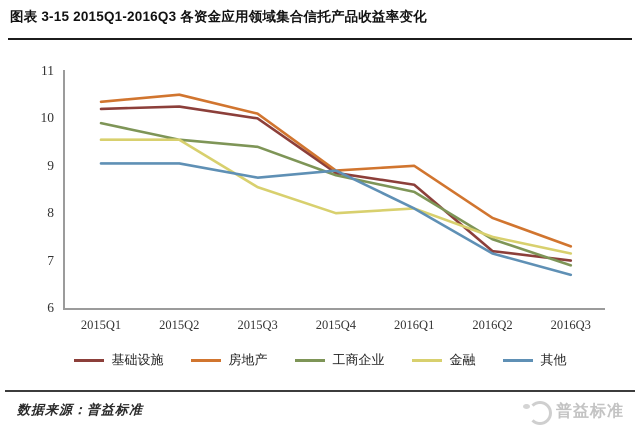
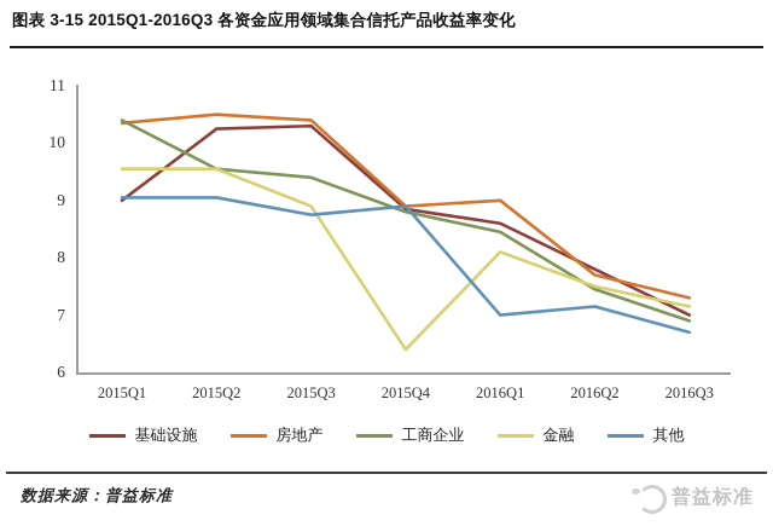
基础设施/2015Q1: 10.2 -> 9.0
工商企业/2015Q1: 9.9 -> 10.4
基础设施/2015Q3: 10.0 -> 10.3
房地产/2015Q3: 10.1 -> 10.4
金融/2015Q3: 8.6 -> 8.9
金融/2015Q4: 8.0 -> 6.4
其他/2016Q1: 8.1 -> 7.0
基础设施/2016Q2: 7.2 -> 7.8
房地产/2016Q2: 7.9 -> 7.7
